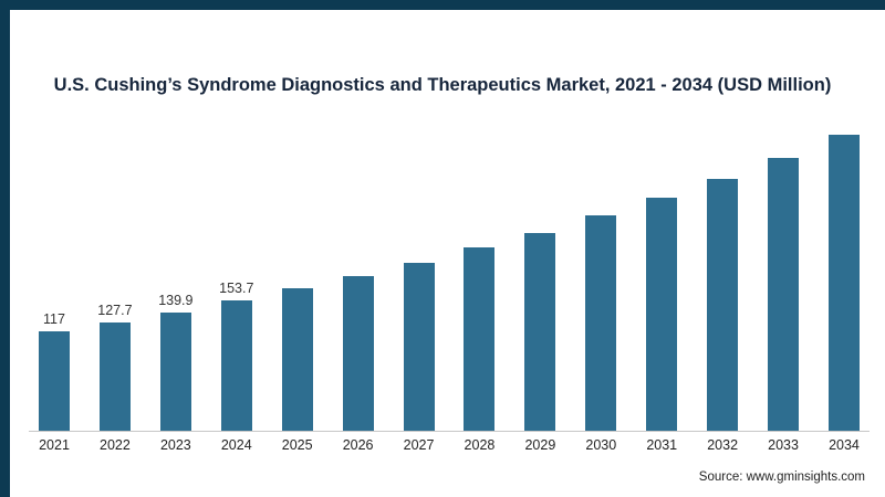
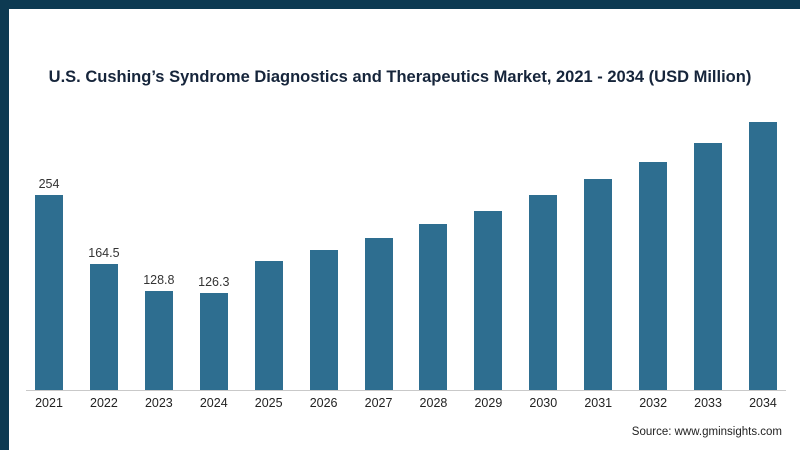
2021: 117 -> 254
2022: 127.7 -> 164.5
2023: 139.9 -> 128.8
2024: 153.7 -> 126.3
